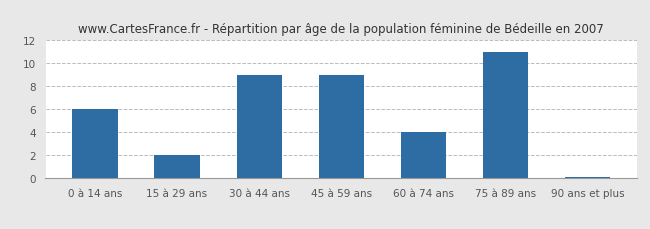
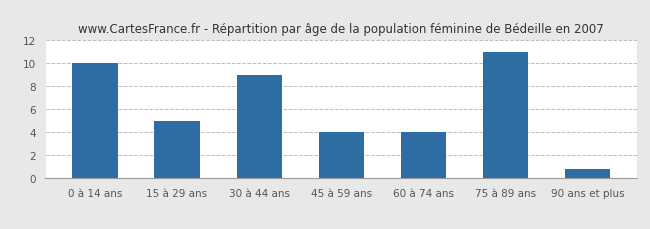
0 à 14 ans: 6.0 -> 10.0
15 à 29 ans: 2.0 -> 5.0
45 à 59 ans: 9.0 -> 4.0
90 ans et plus: 0.1 -> 0.8
